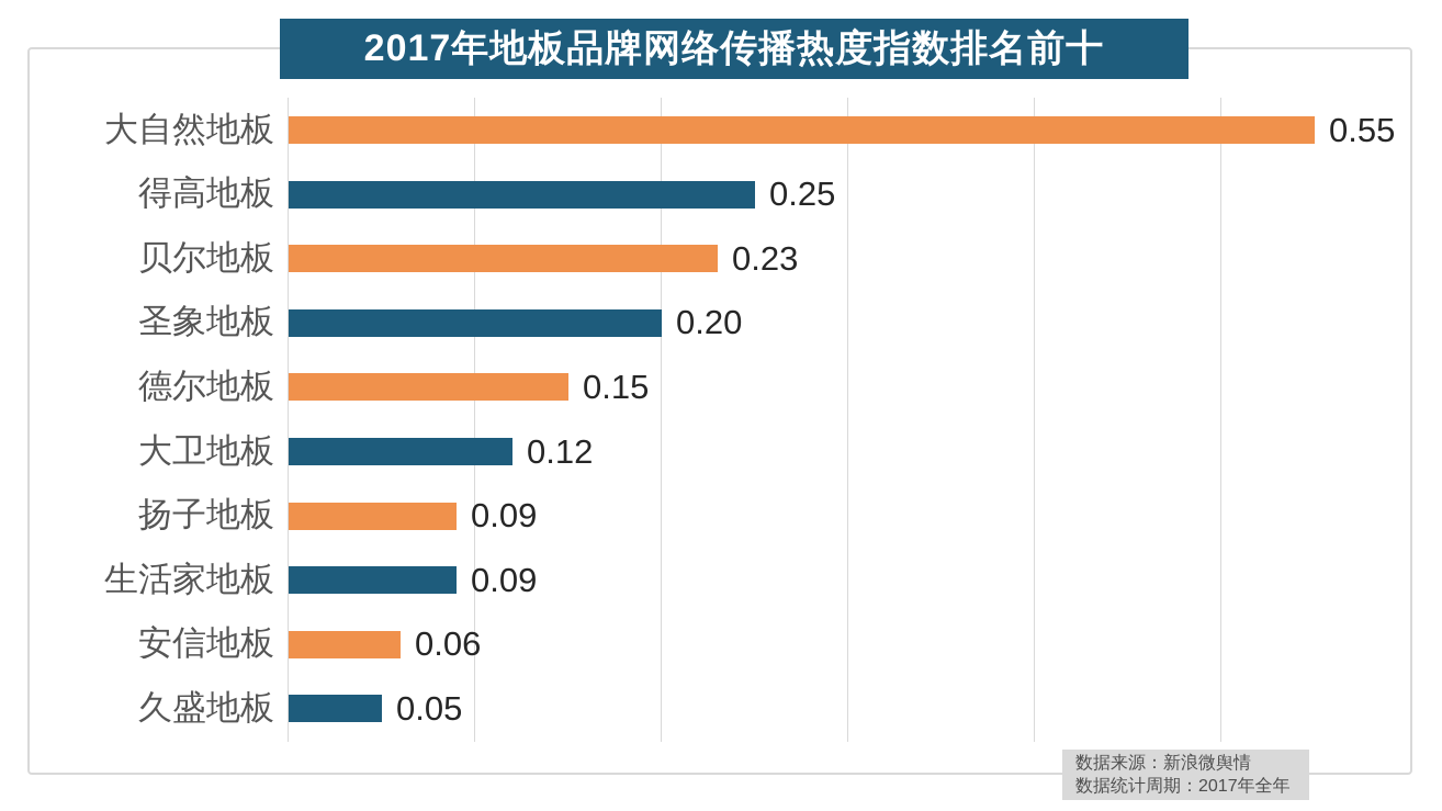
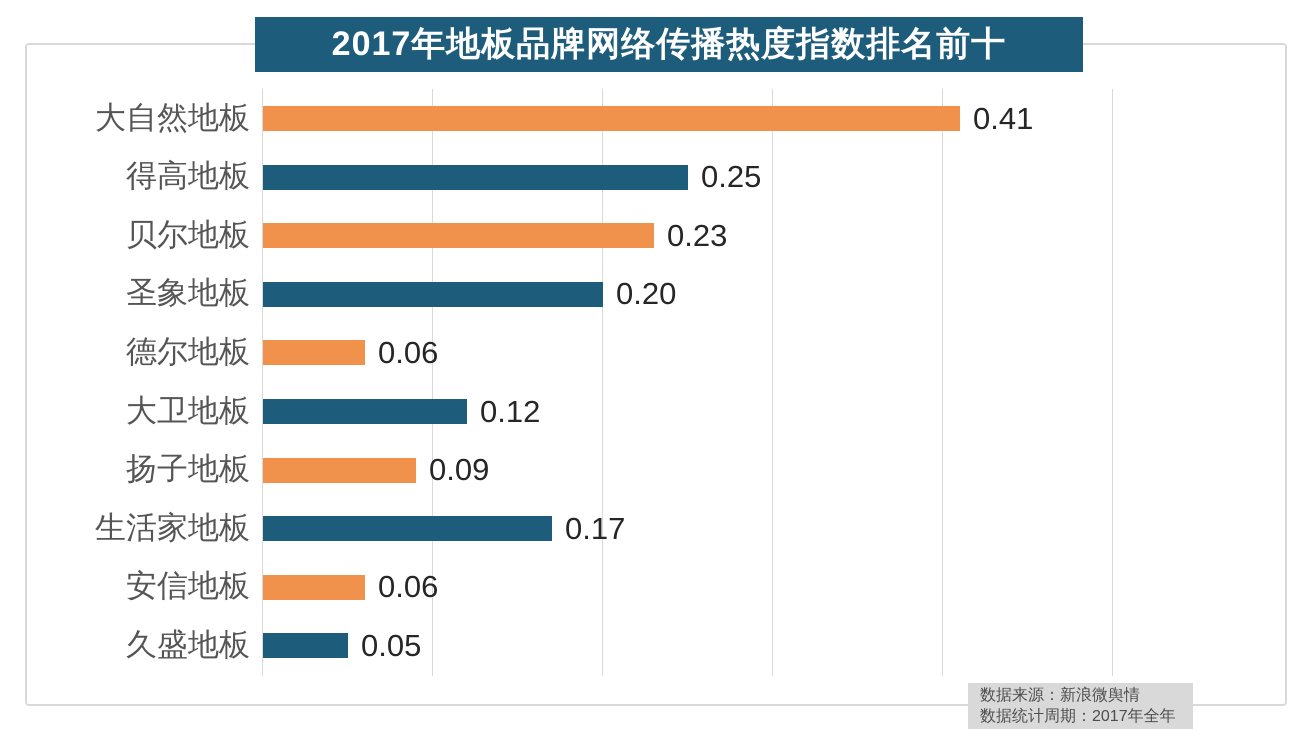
大自然地板: 0.55 -> 0.41
德尔地板: 0.15 -> 0.06
生活家地板: 0.09 -> 0.17
